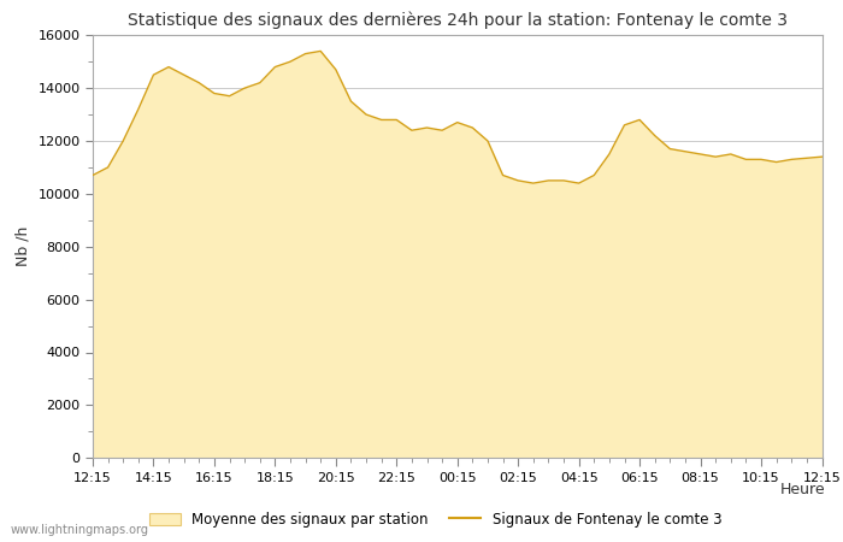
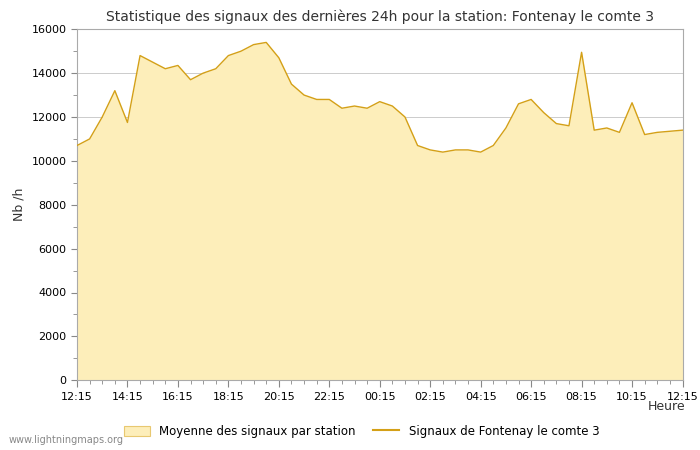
14:15: 14500 -> 11750
16:15: 13800 -> 14350
08:15: 11500 -> 14950
10:15: 11300 -> 12650
